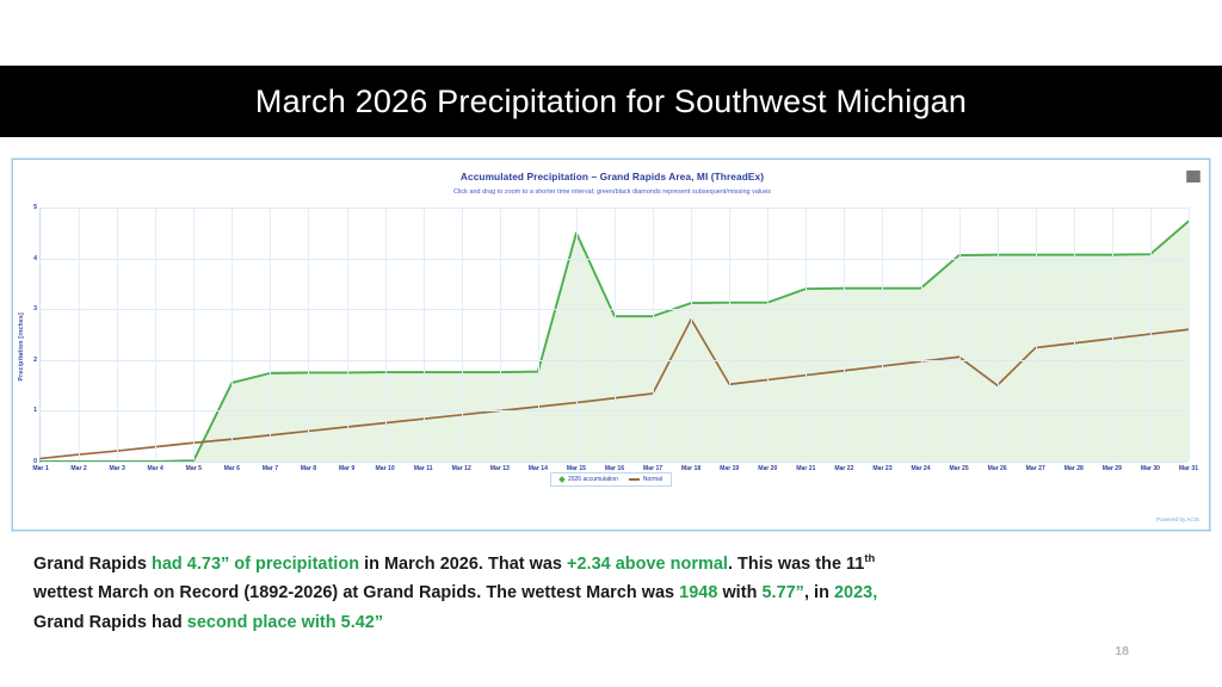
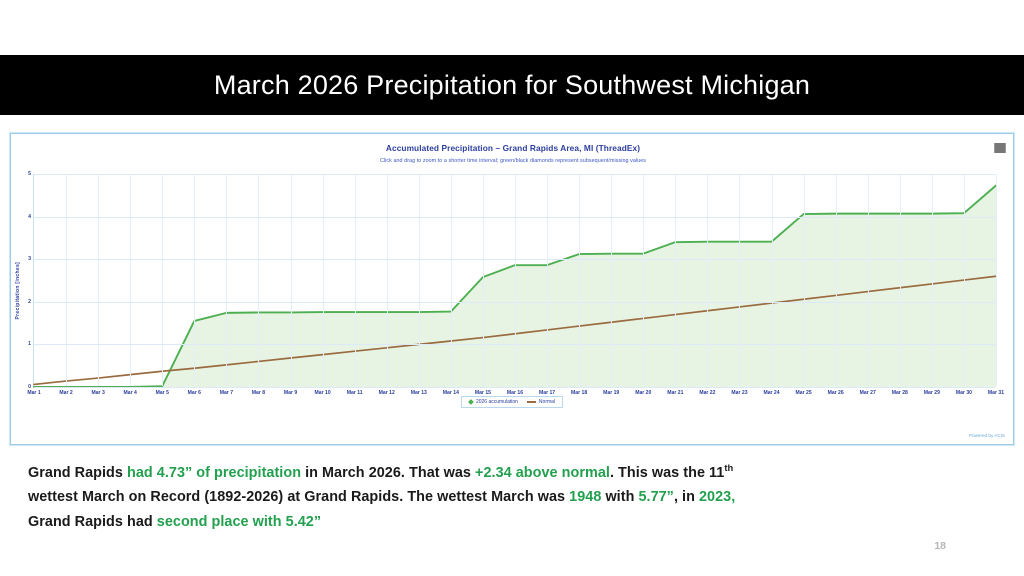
2026 accumulation/Mar 15: 4.5 -> 2.6
Normal/Mar 18: 2.8 -> 1.4
Normal/Mar 26: 1.5 -> 2.1
